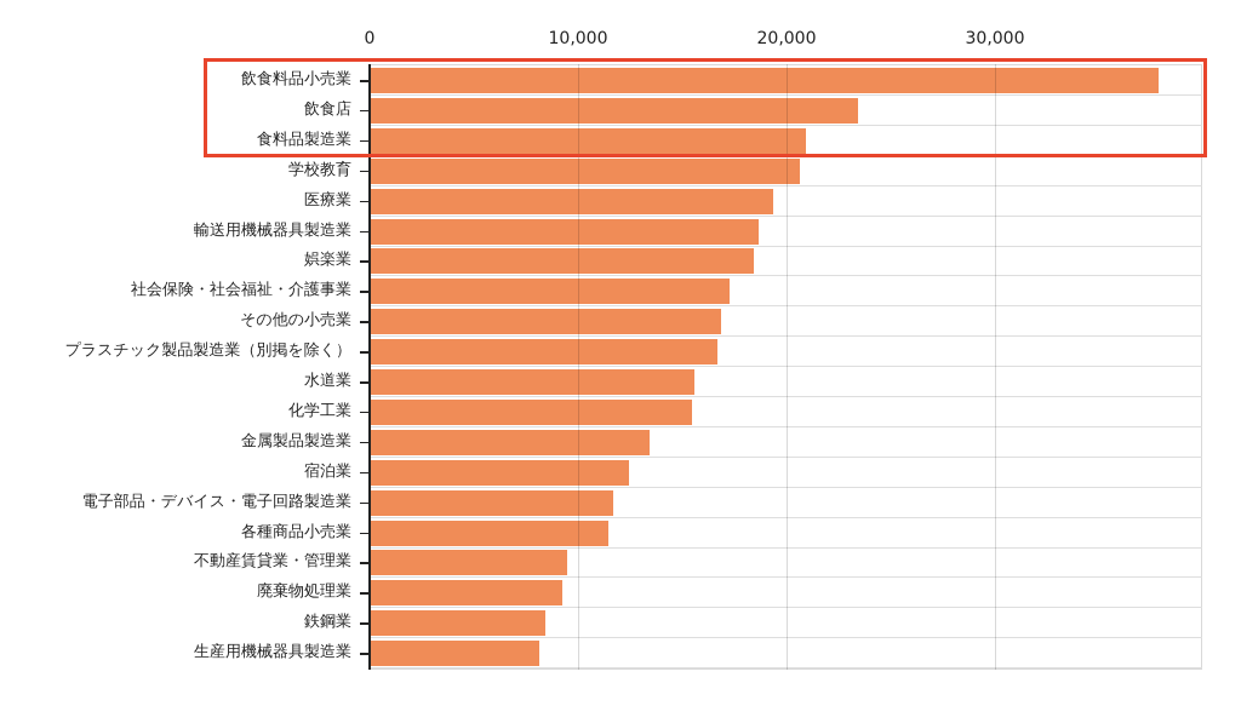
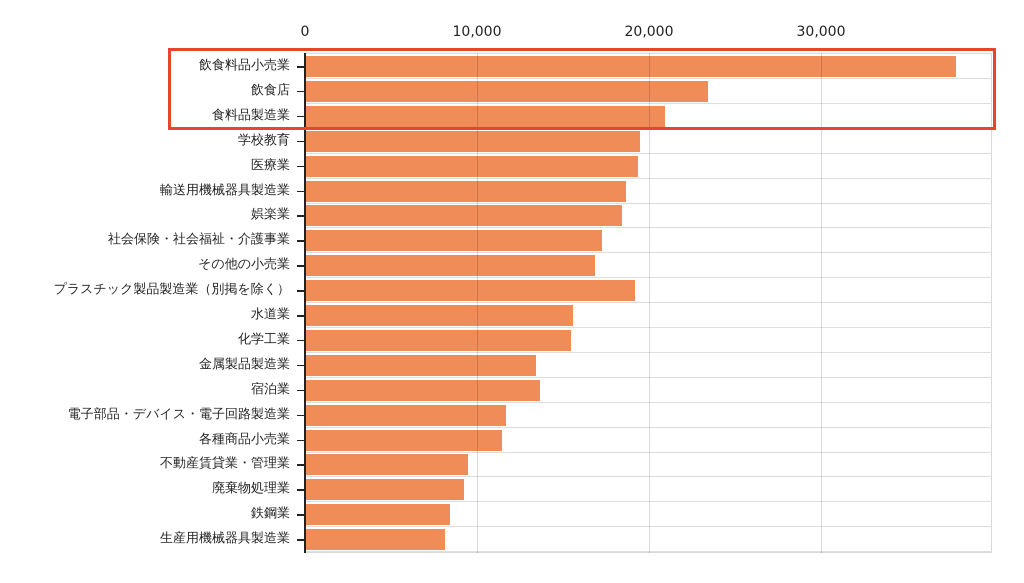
学校教育: 20600 -> 19400
プラスチック製品製造業（別掲を除く）: 16600 -> 19100
宿泊業: 12400 -> 13600
